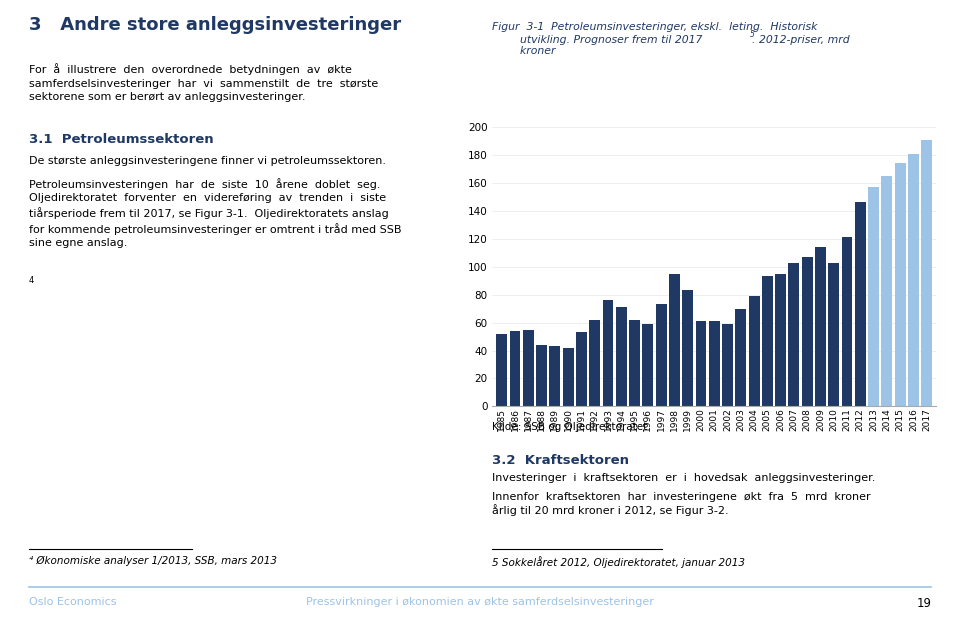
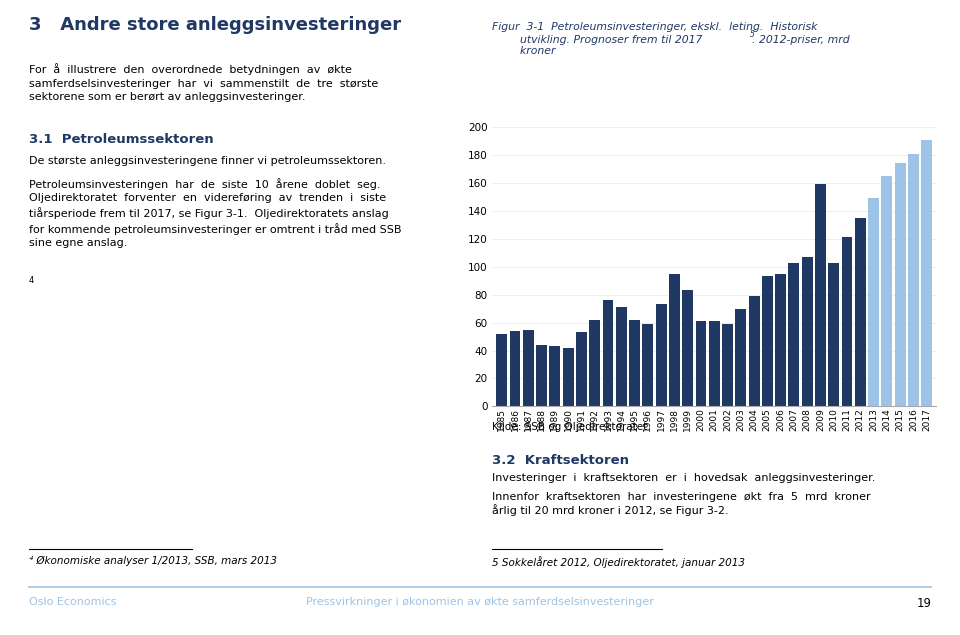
2009: 114 -> 159
2012: 146 -> 135
2013: 157 -> 149
